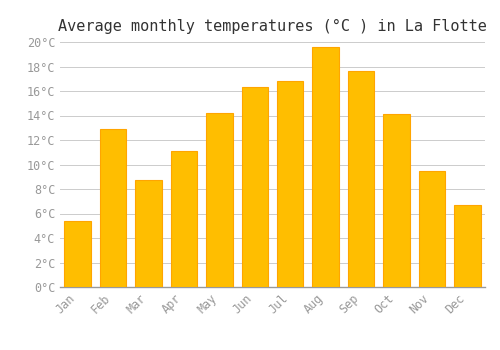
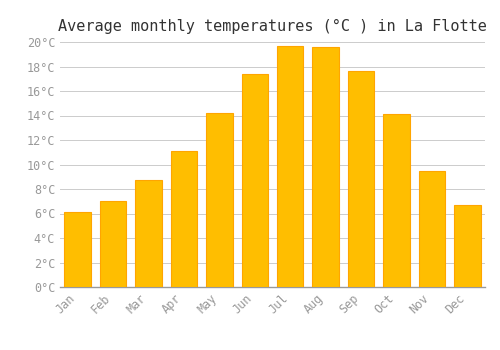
Jan: 5.4°C -> 6.1°C
Feb: 12.9°C -> 7.0°C
Jun: 16.3°C -> 17.4°C
Jul: 16.8°C -> 19.7°C
